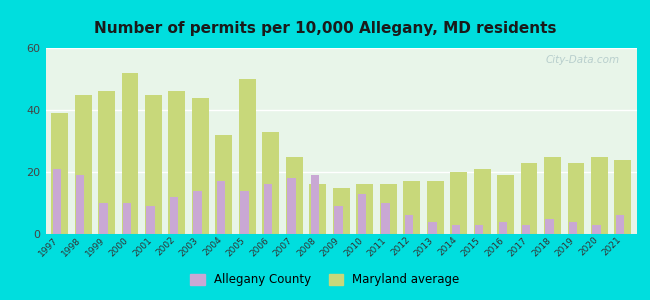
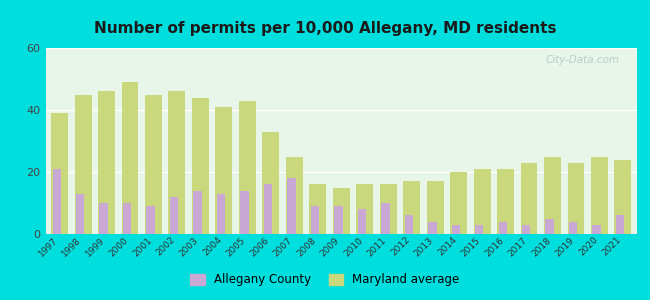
Allegany County/1998: 19 -> 13
Maryland average/2000: 52 -> 49
Allegany County/2004: 17 -> 13
Maryland average/2004: 32 -> 41
Maryland average/2005: 50 -> 43
Allegany County/2008: 19 -> 9
Allegany County/2010: 13 -> 8
Maryland average/2016: 19 -> 21
